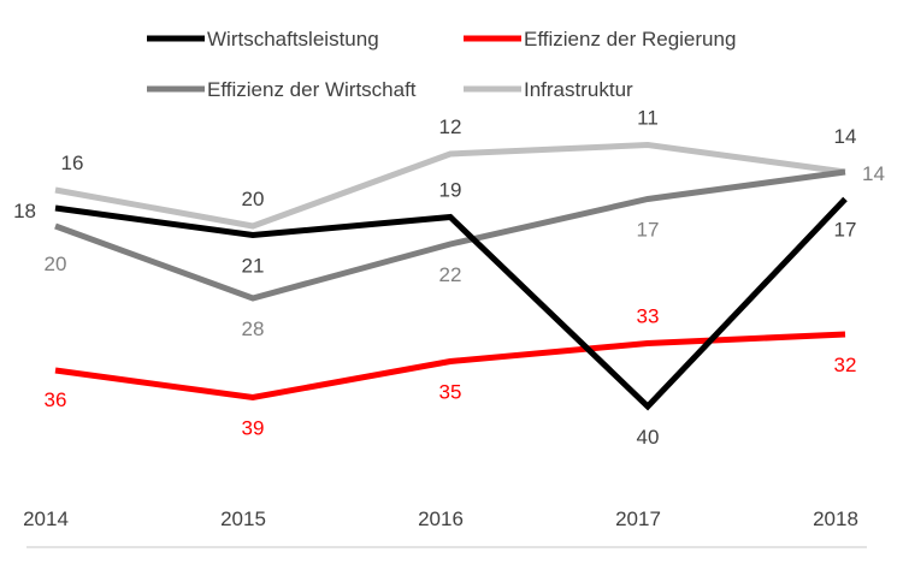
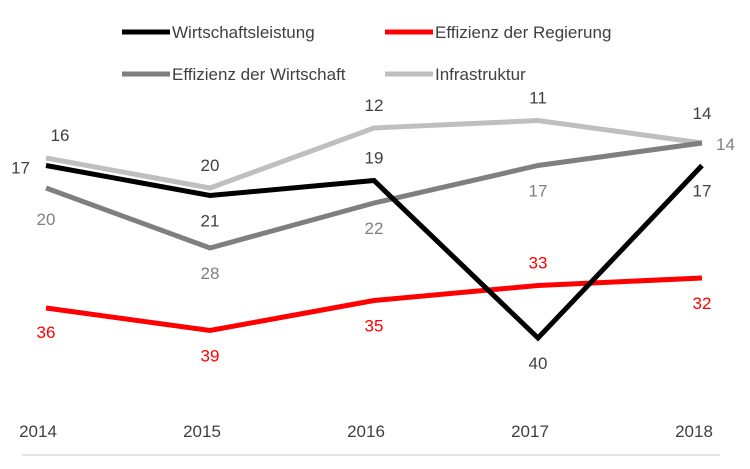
Wirtschaftsleistung/2014: 18 -> 17
